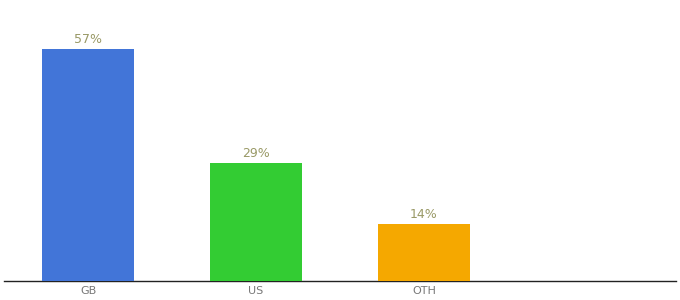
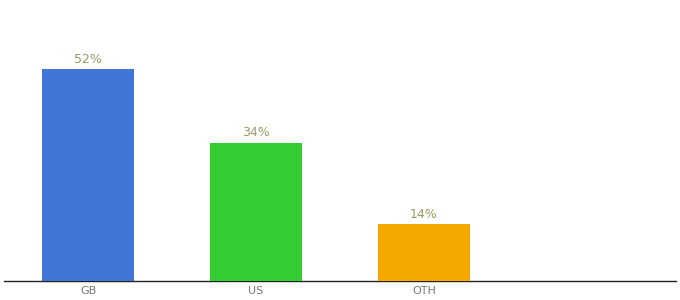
GB: 57% -> 52%
US: 29% -> 34%
